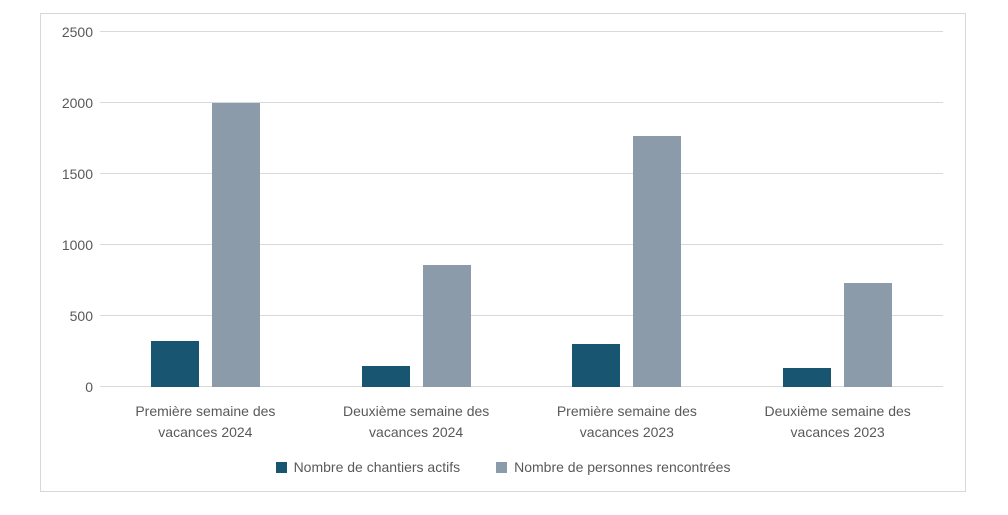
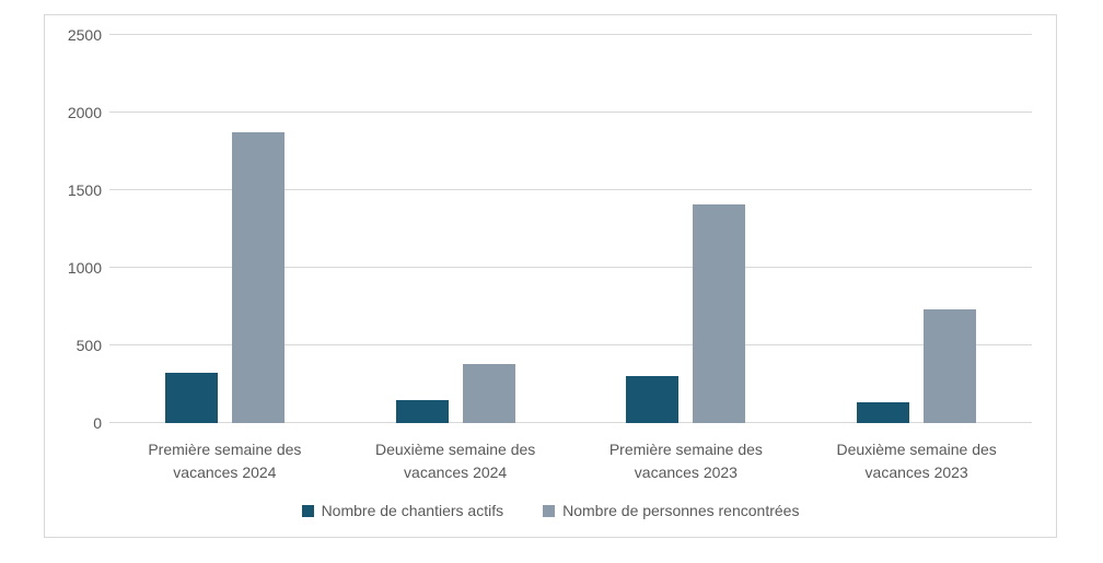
Nombre de personnes rencontrées/Première semaine des vacances 2024: 2000 -> 1870
Nombre de personnes rencontrées/Deuxième semaine des vacances 2024: 860 -> 380
Nombre de personnes rencontrées/Première semaine des vacances 2023: 1760 -> 1410
